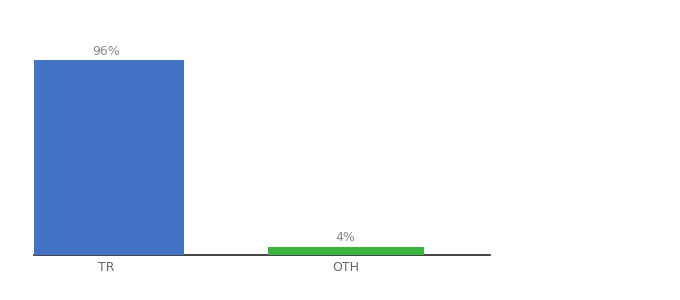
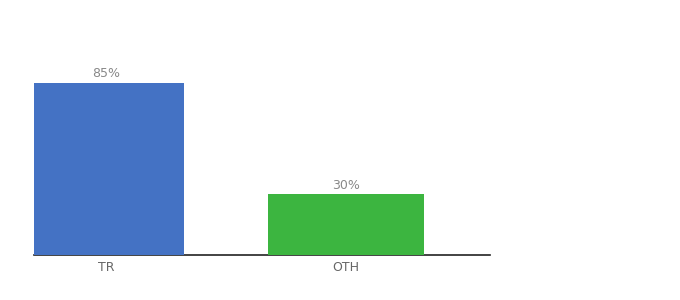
TR: 96% -> 85%
OTH: 4% -> 30%
